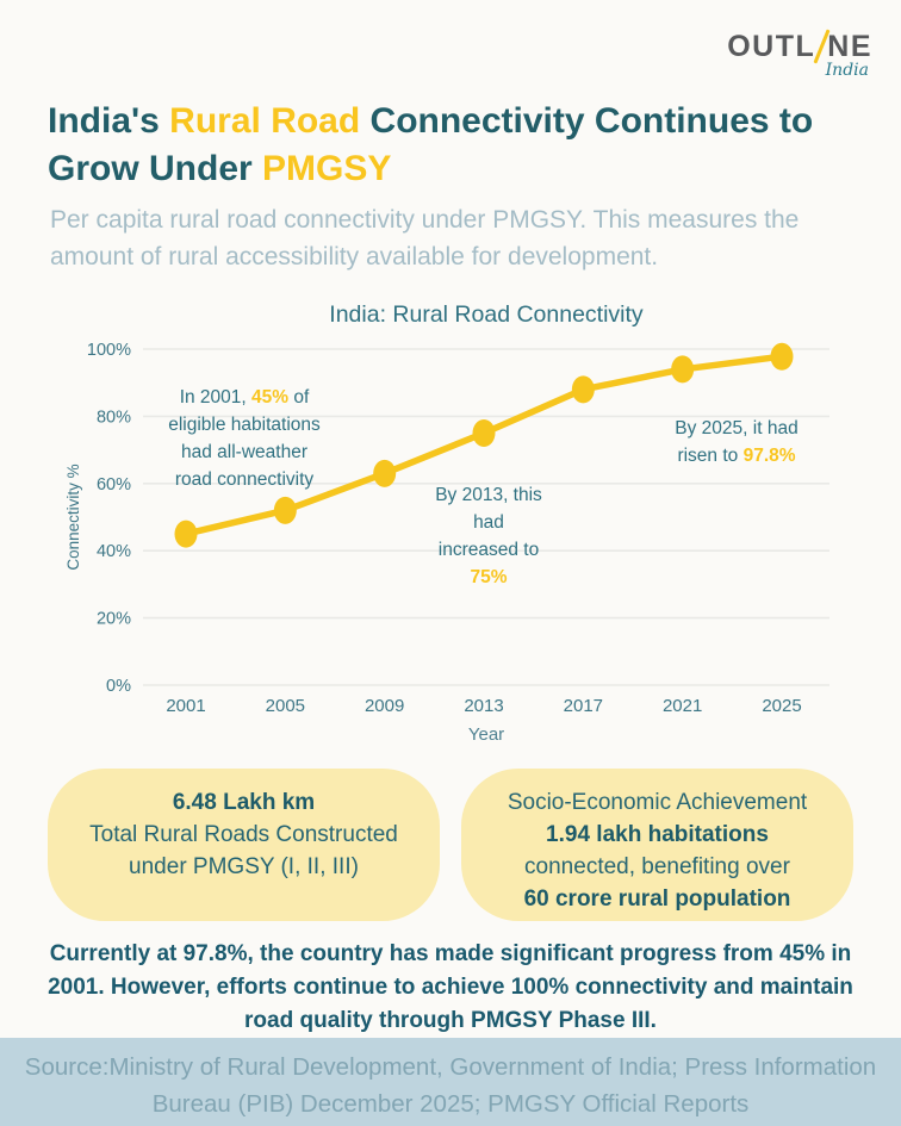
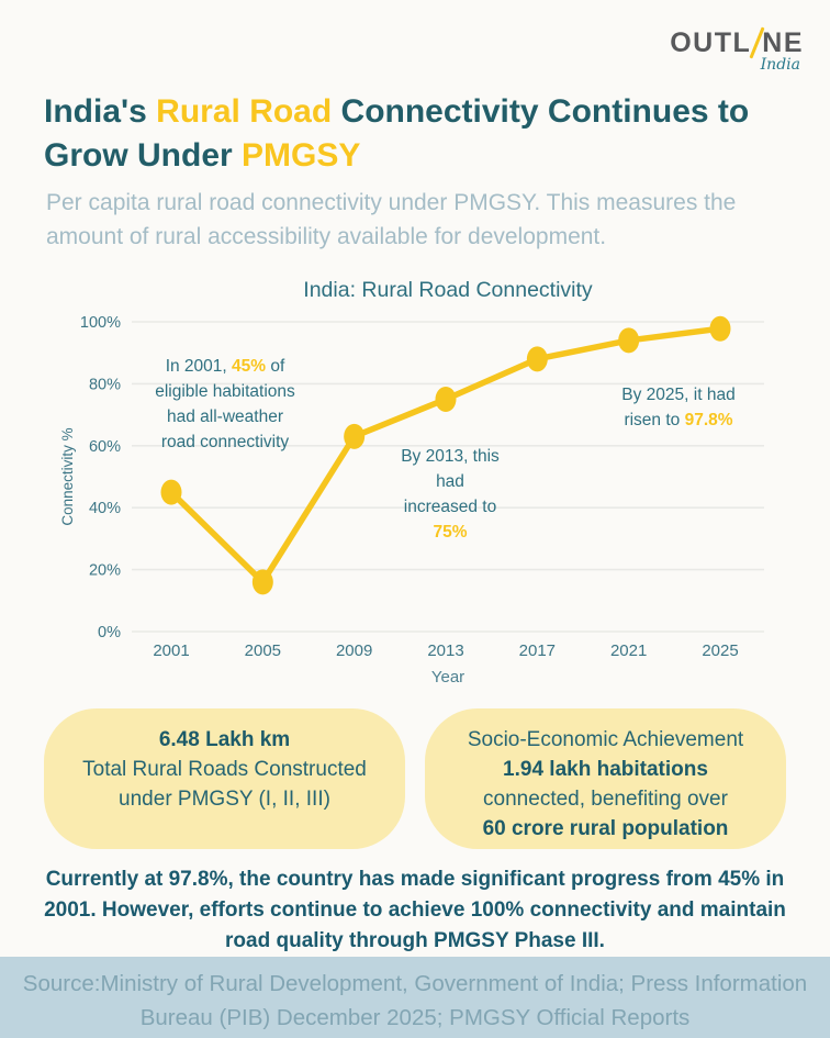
2005: 52% -> 16%
